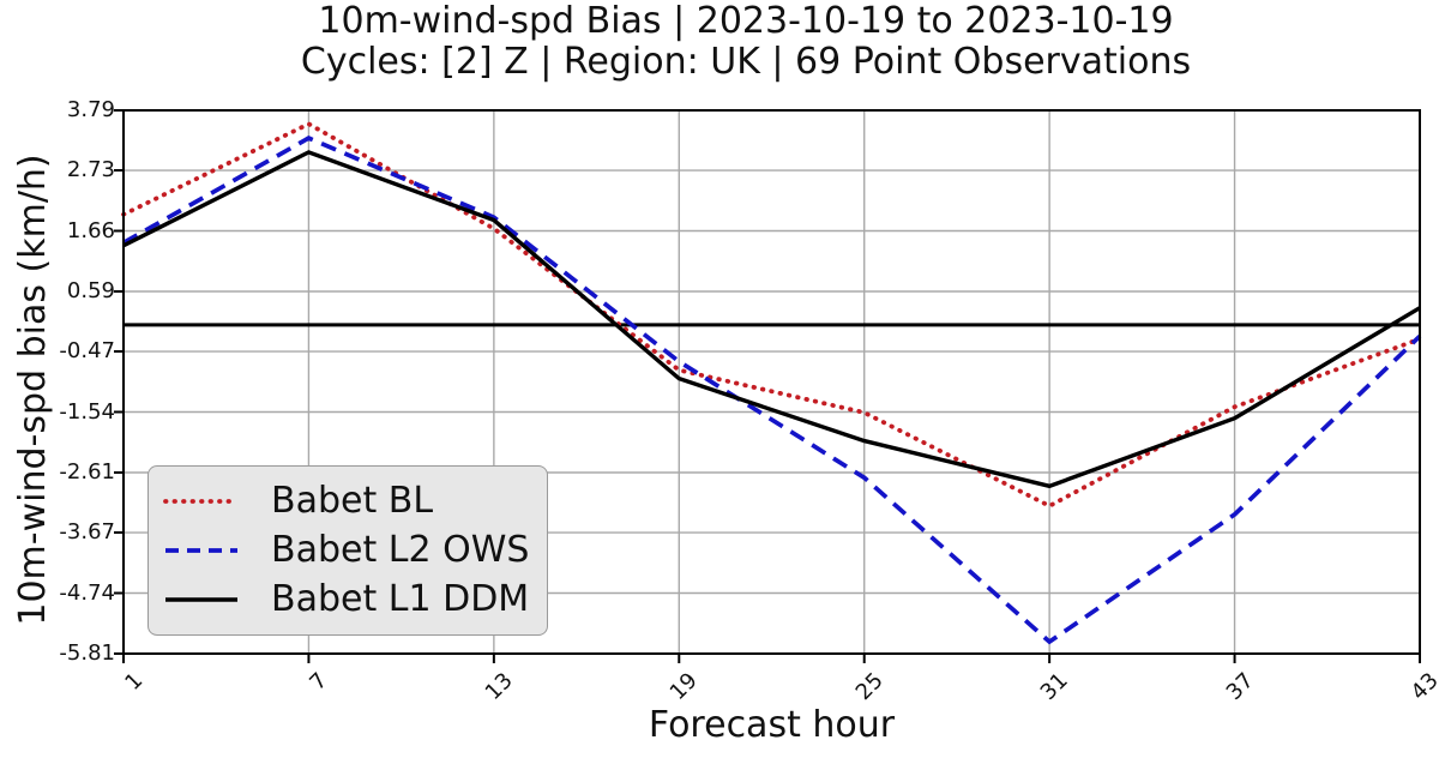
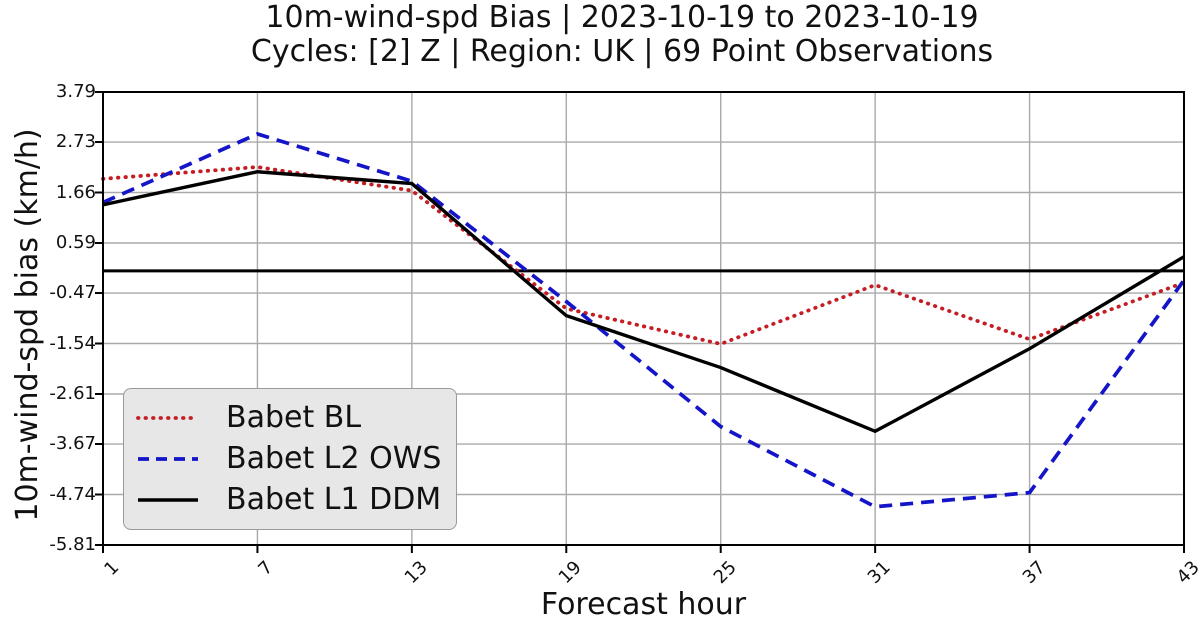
Babet BL/7: 3.5 -> 2.2
Babet L2 OWS/7: 3.3 -> 2.9
Babet L1 DDM/7: 3.0 -> 2.1
Babet L2 OWS/25: -2.7 -> -3.3
Babet BL/31: -3.2 -> -0.3
Babet L2 OWS/31: -5.6 -> -5.0
Babet L1 DDM/31: -2.9 -> -3.4
Babet L2 OWS/37: -3.4 -> -4.7
